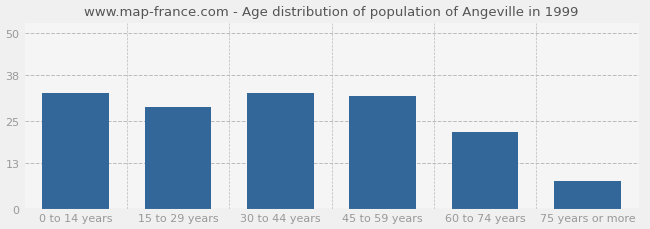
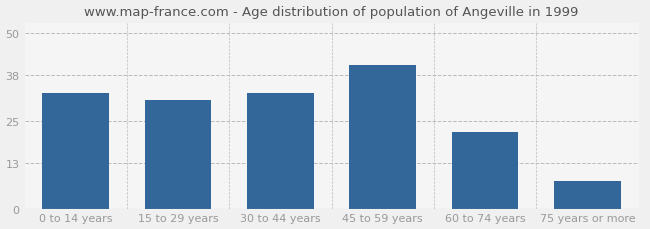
15 to 29 years: 29 -> 31
45 to 59 years: 32 -> 41
